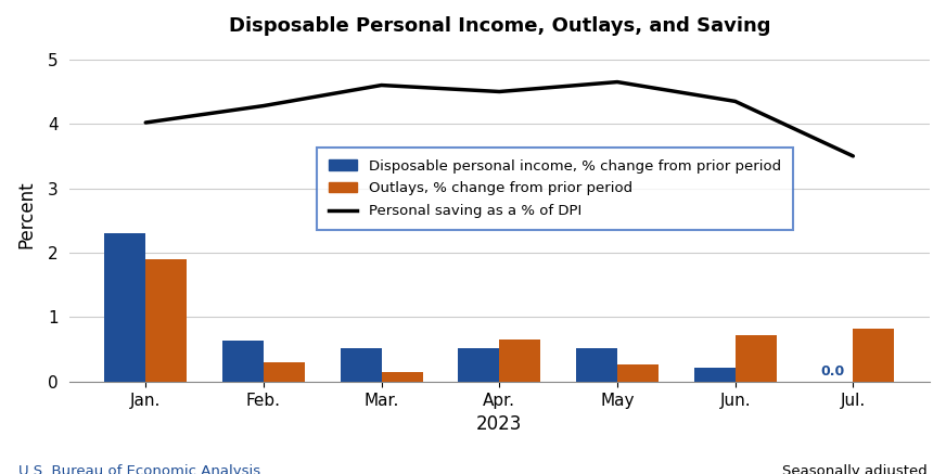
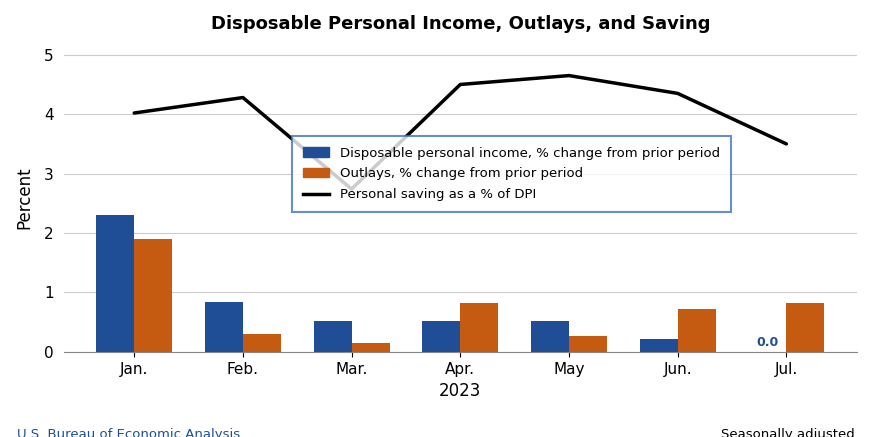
Disposable personal income, % change from prior period/Feb.: 0.63 -> 0.84
Personal saving as a % of DPI/Mar.: 4.60 -> 2.74
Outlays, % change from prior period/Apr.: 0.65 -> 0.82
